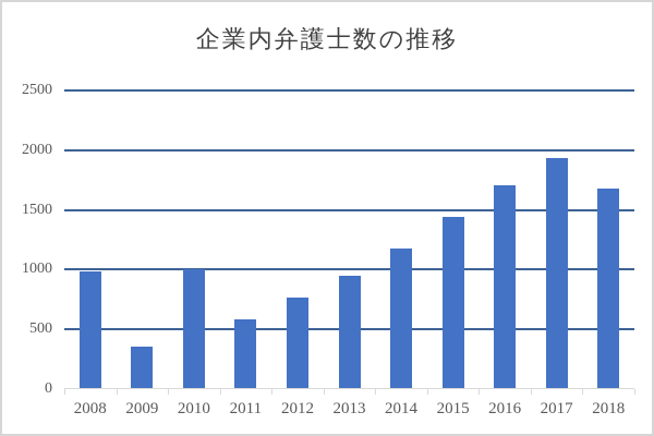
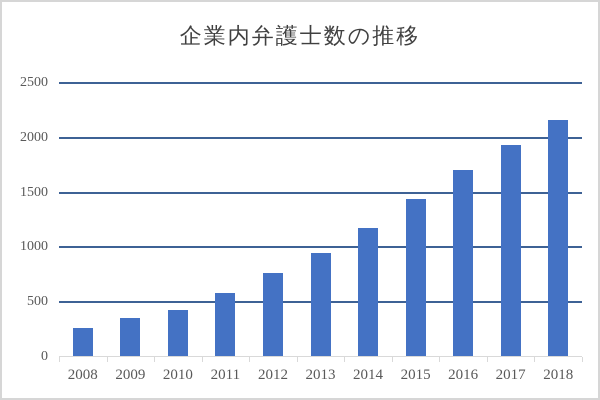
2008: 990 -> 270
2010: 1000 -> 430
2018: 1680 -> 2160
